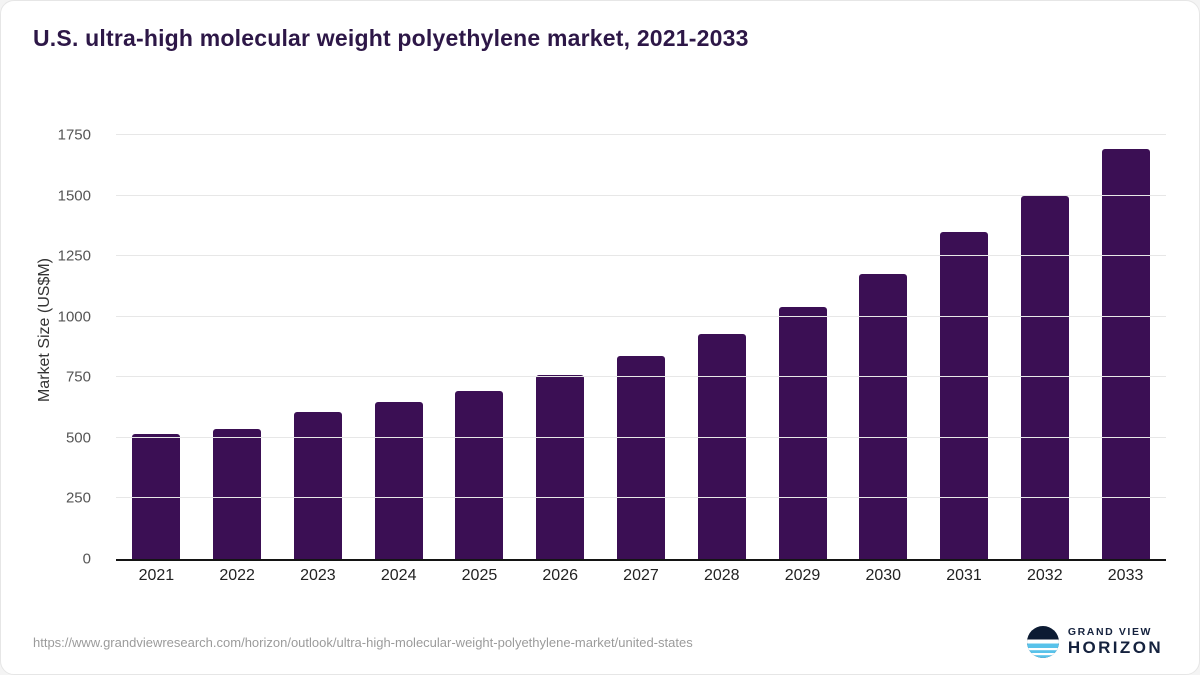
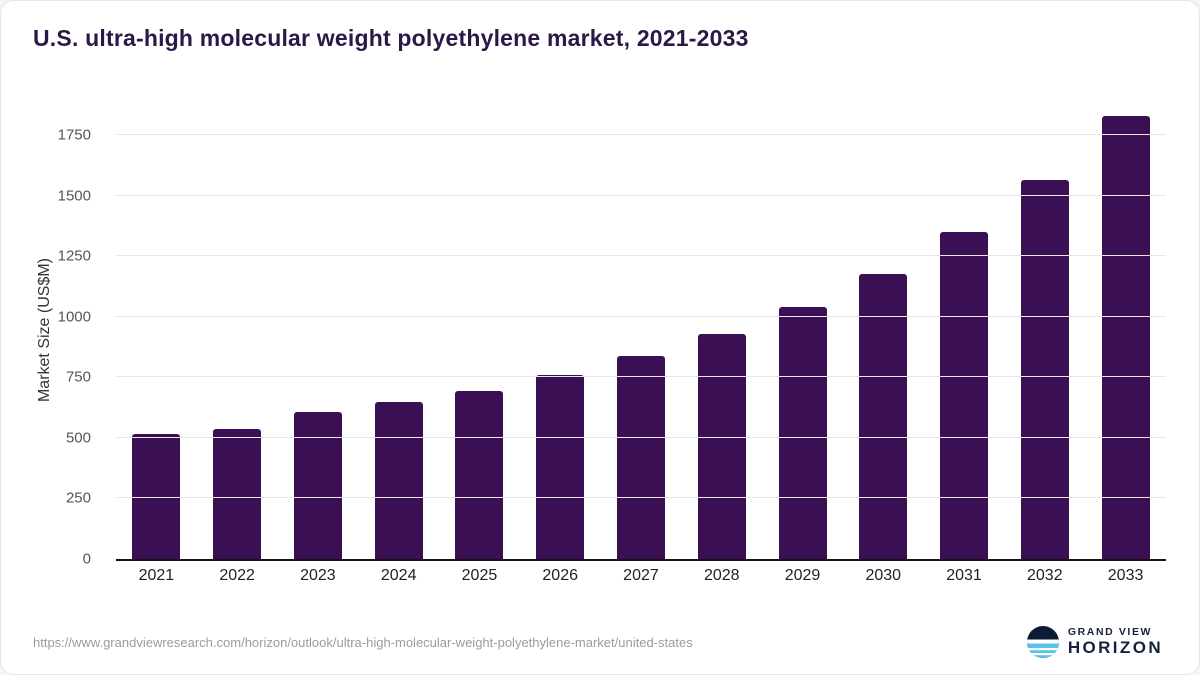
2032: 1500 -> 1560
2033: 1690 -> 1830
